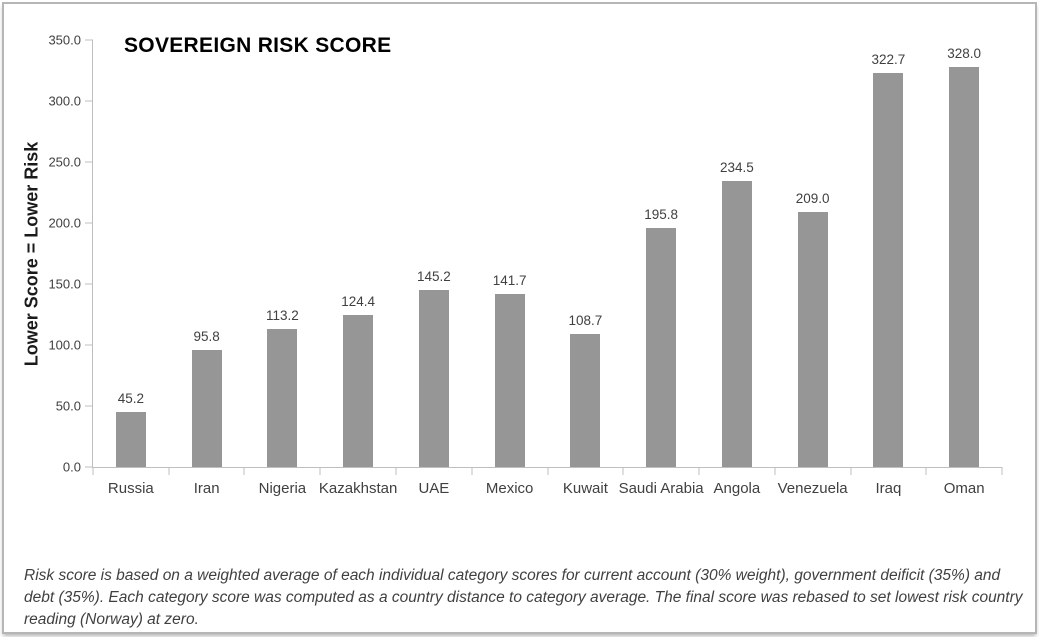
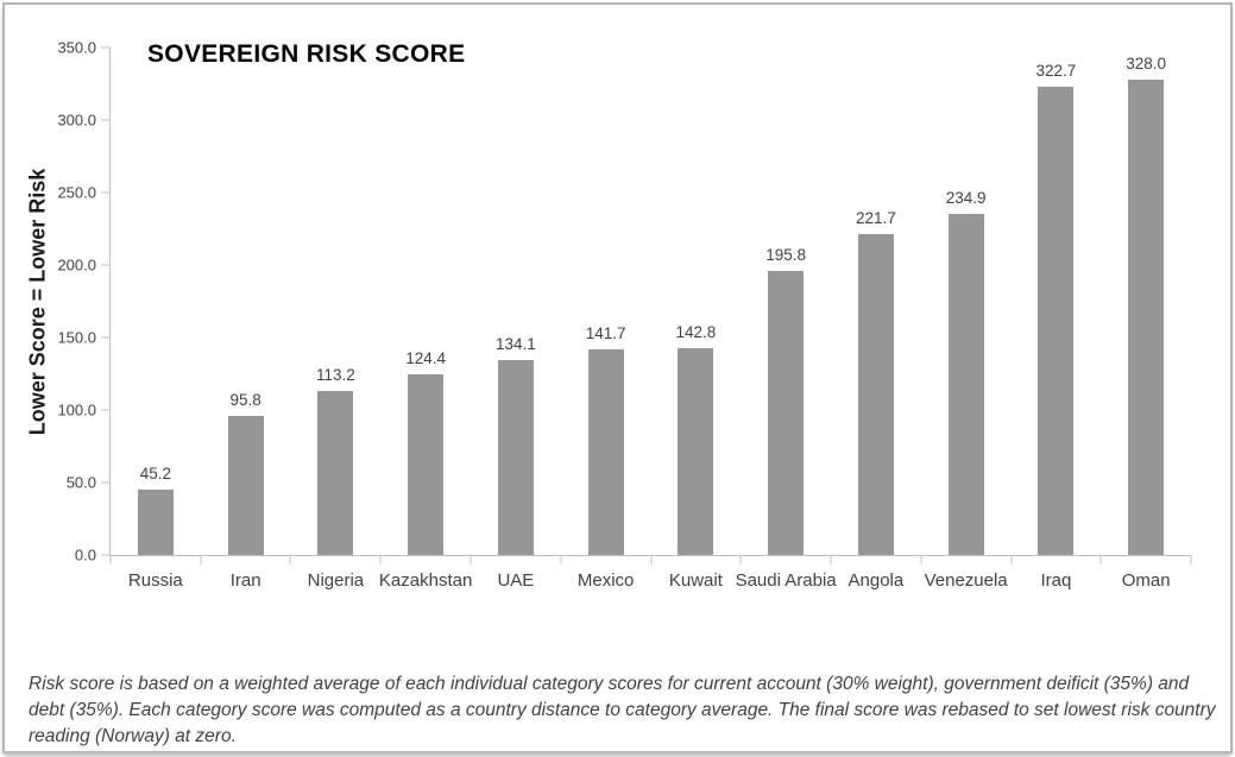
UAE: 145.2 -> 134.1
Kuwait: 108.7 -> 142.8
Angola: 234.5 -> 221.7
Venezuela: 209.0 -> 234.9
